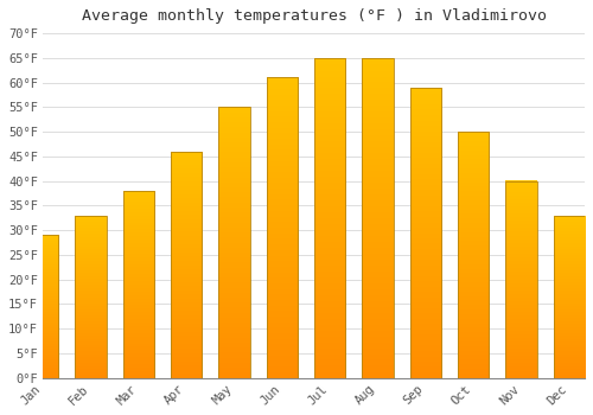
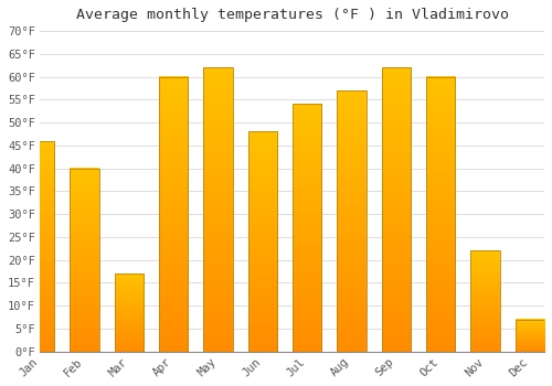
Jan: 29°F -> 46°F
Feb: 33°F -> 40°F
Mar: 38°F -> 17°F
Apr: 46°F -> 60°F
May: 55°F -> 62°F
Jun: 61°F -> 48°F
Jul: 65°F -> 54°F
Aug: 65°F -> 57°F
Sep: 59°F -> 62°F
Oct: 50°F -> 60°F
Nov: 40°F -> 22°F
Dec: 33°F -> 7°F
